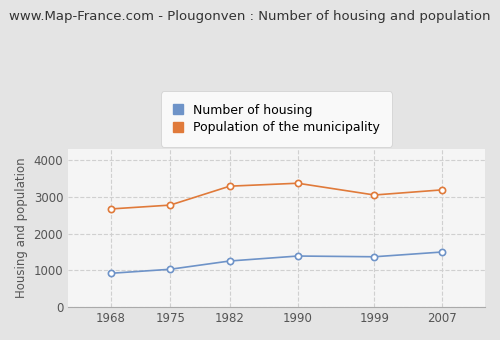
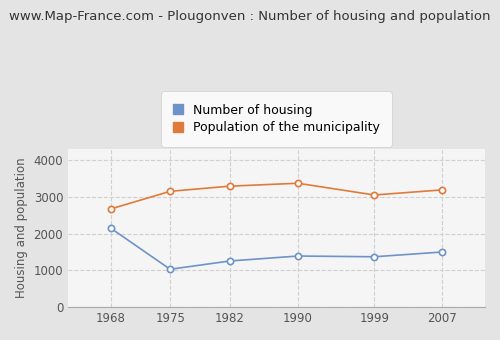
Number of housing/1968: 920 -> 2150
Population of the municipality/1975: 2780 -> 3150
